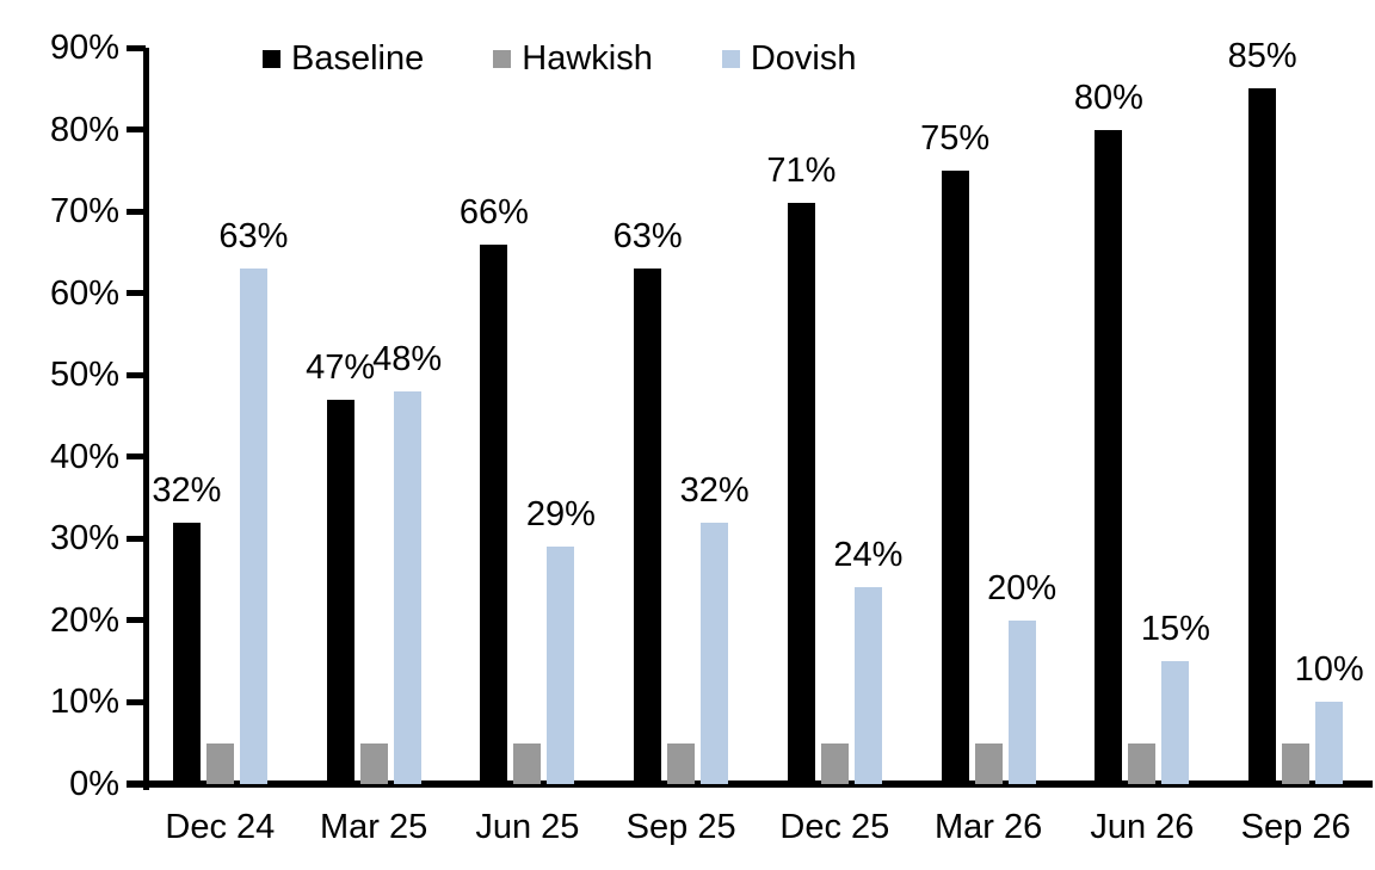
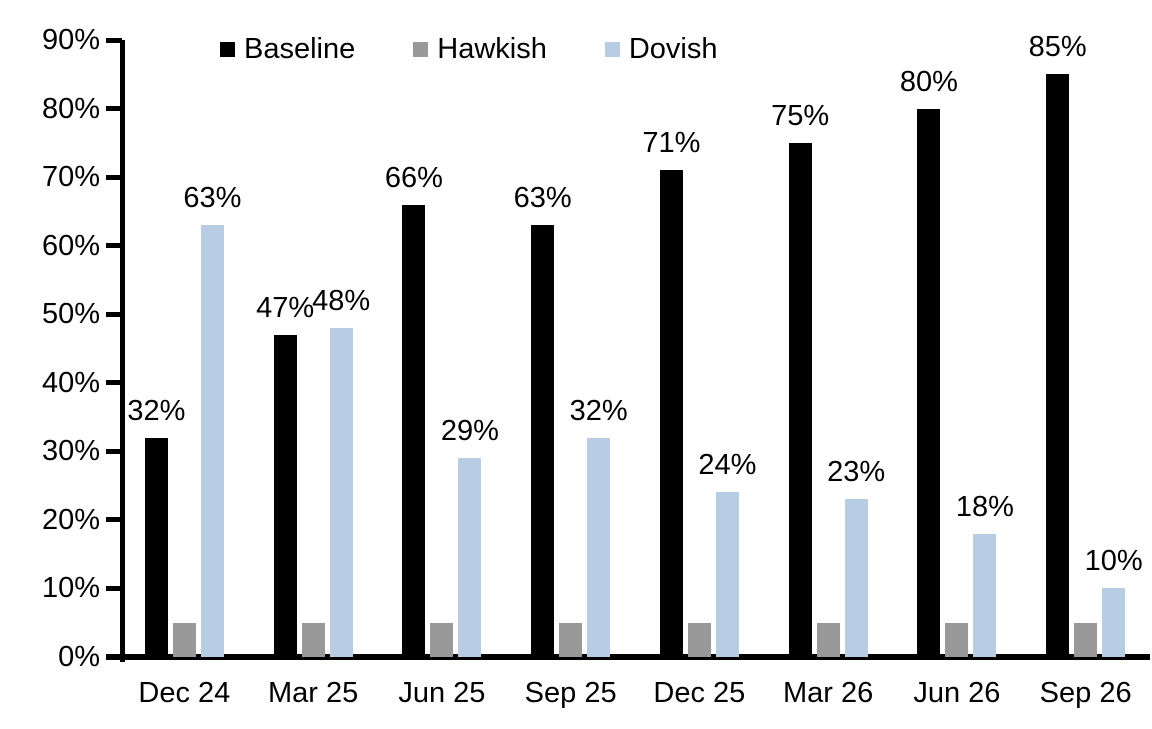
Dovish/Mar 26: 20% -> 23%
Dovish/Jun 26: 15% -> 18%
